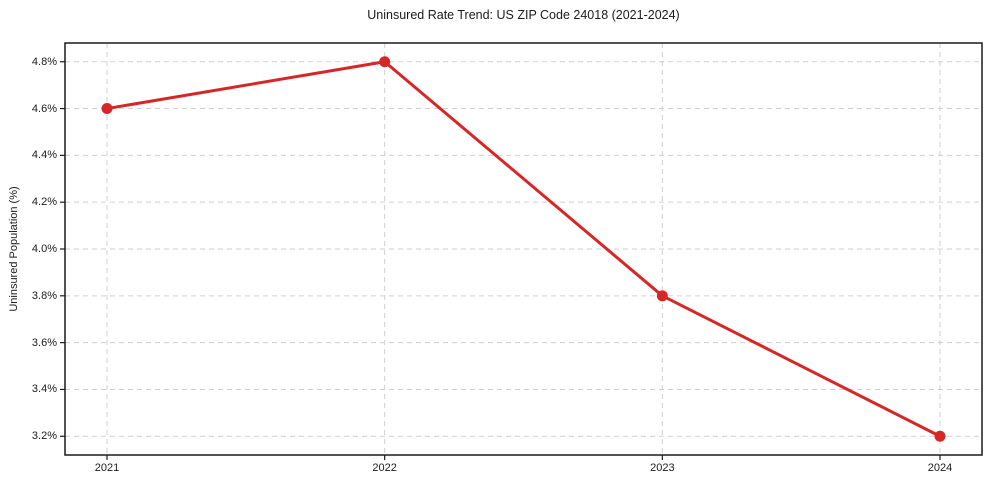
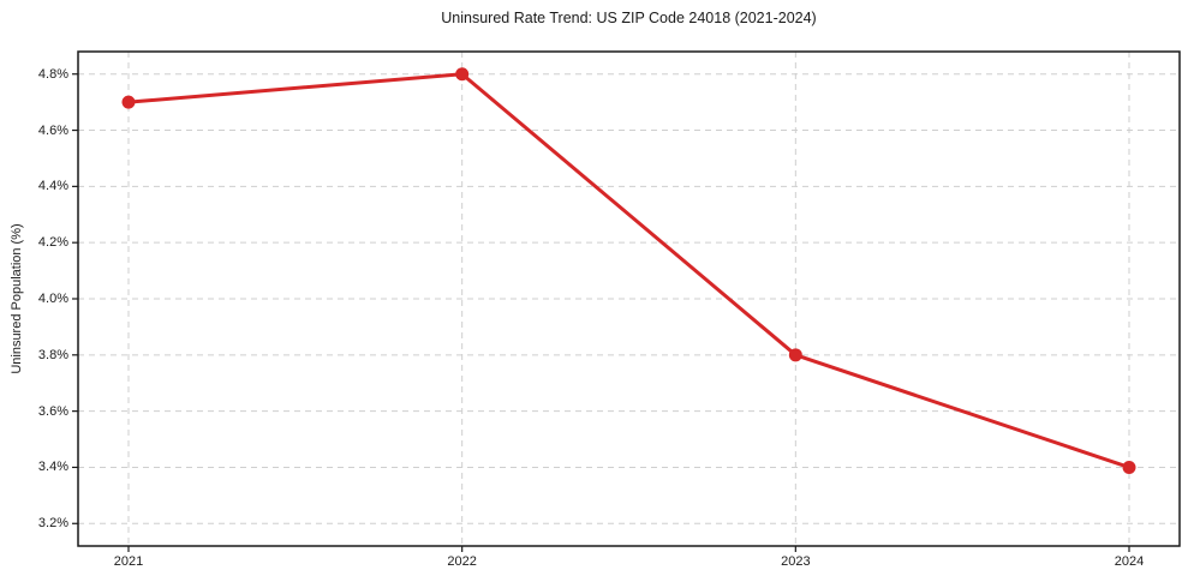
2021: 4.6% -> 4.7%
2024: 3.2% -> 3.4%
